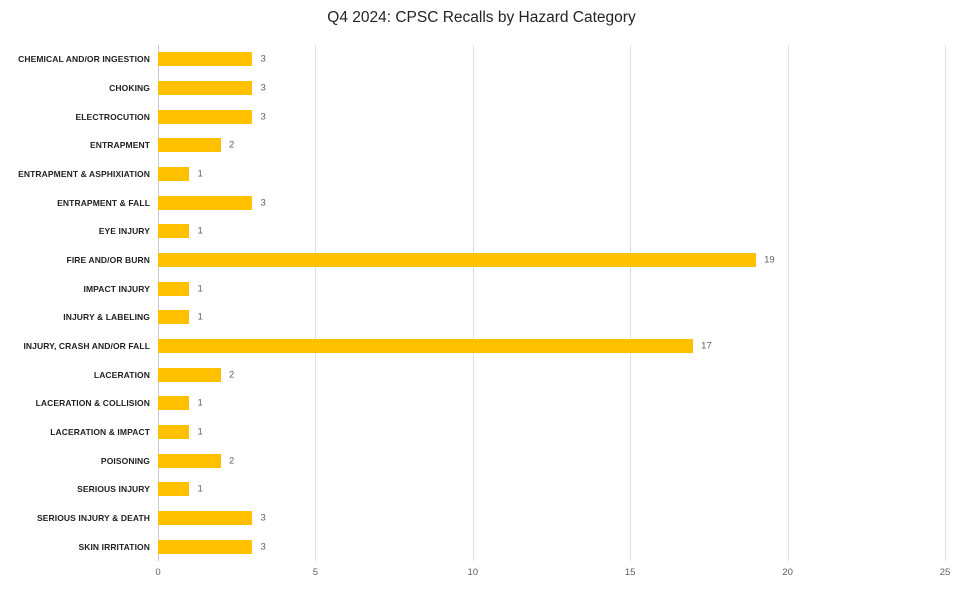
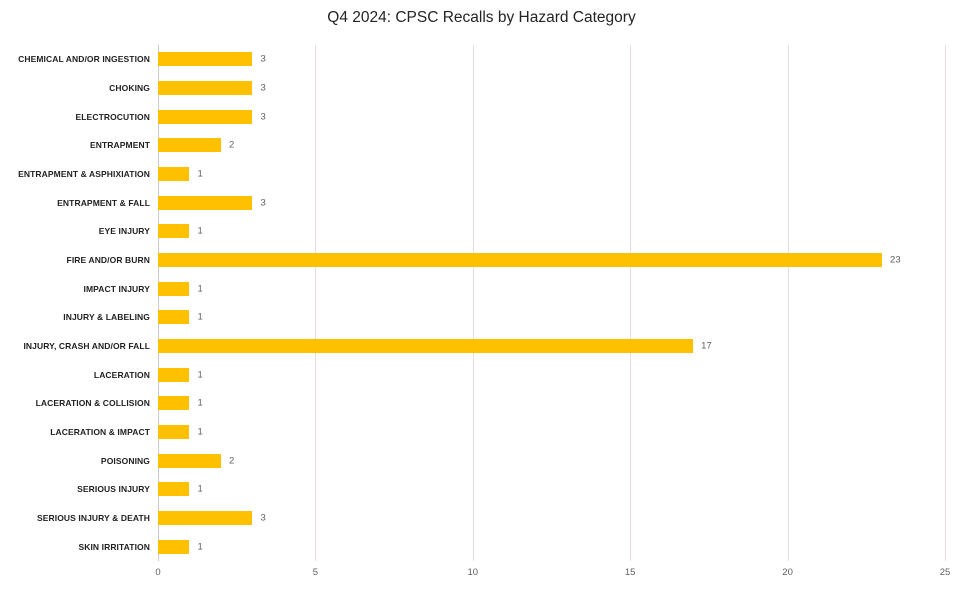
FIRE AND/OR BURN: 19 -> 23
LACERATION: 2 -> 1
SKIN IRRITATION: 3 -> 1
